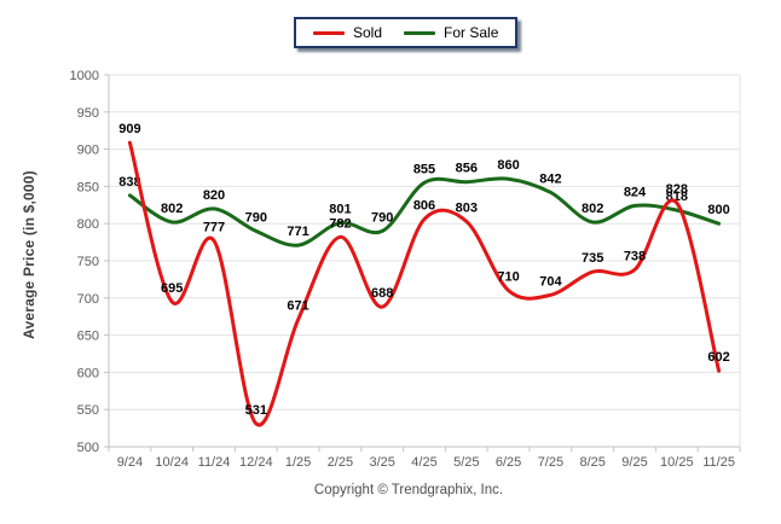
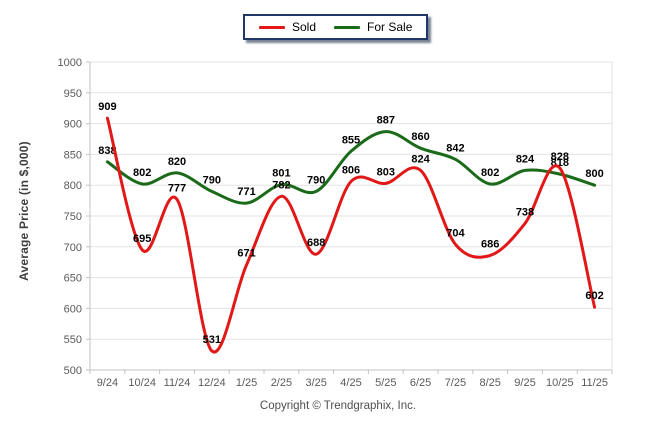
For Sale/5/25: 856 -> 887
Sold/6/25: 710 -> 824
Sold/8/25: 735 -> 686
